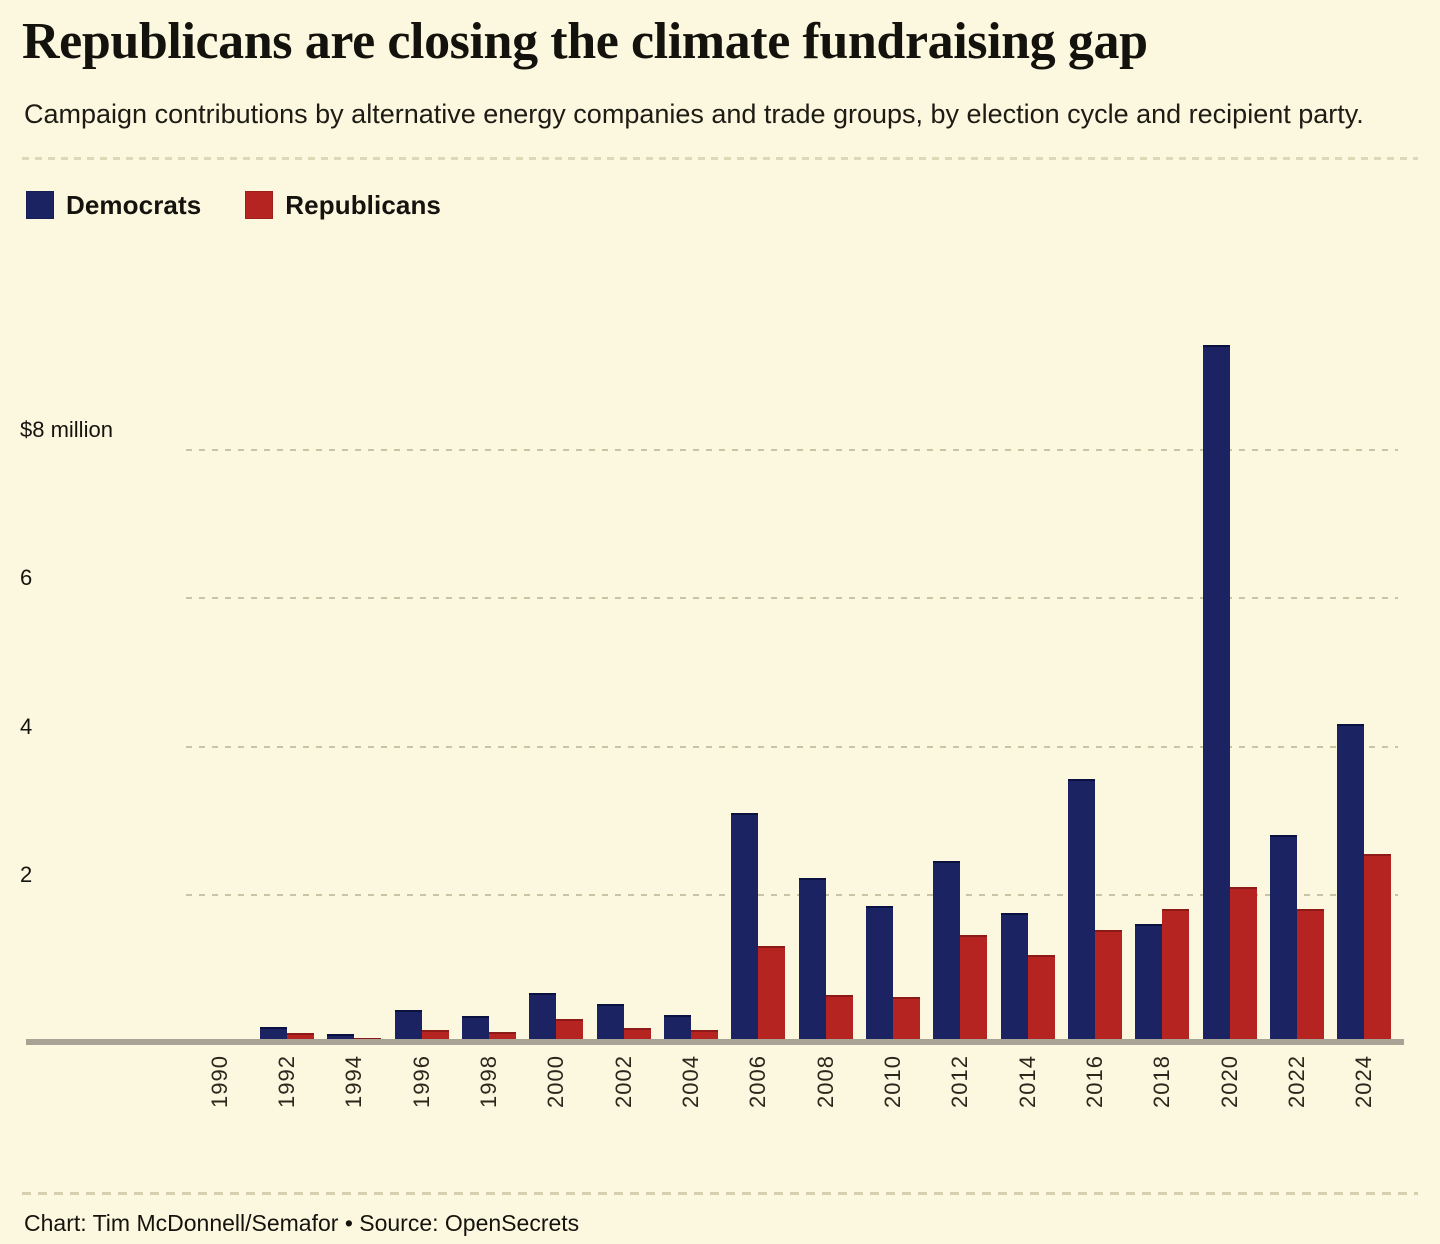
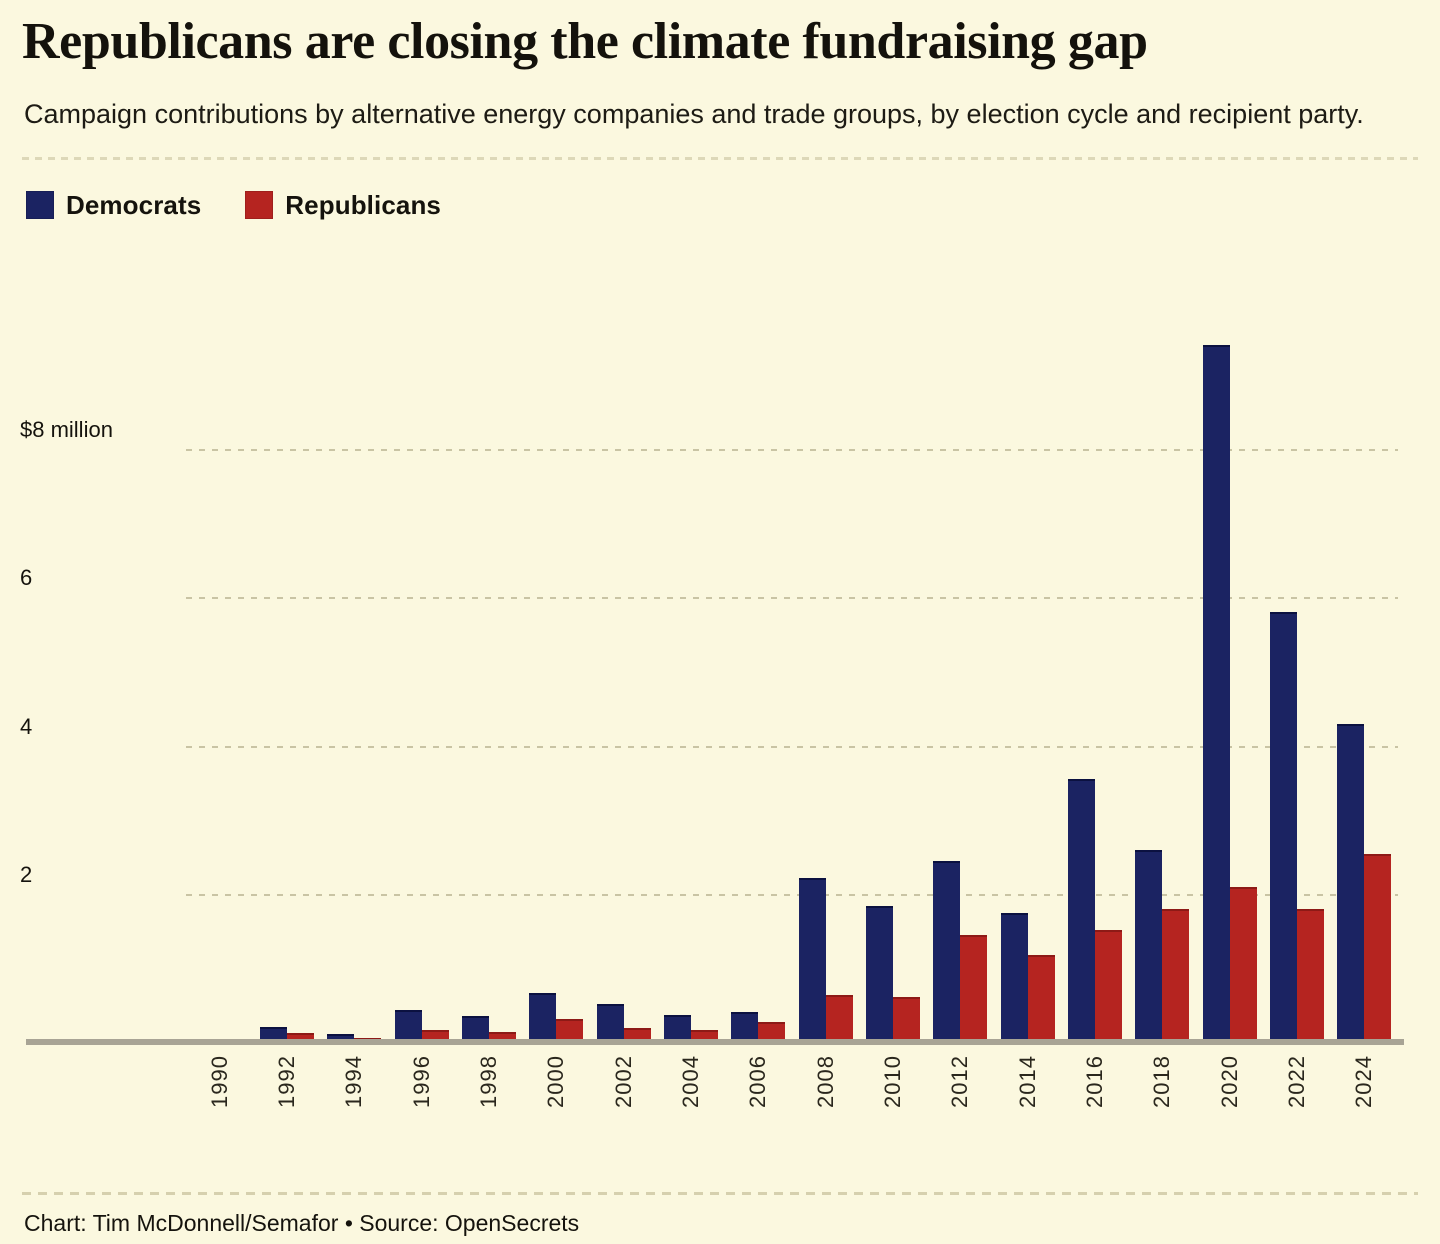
Democrats/2006: 3.1 -> 0.4
Republicans/2006: 1.3 -> 0.3
Democrats/2018: 1.6 -> 2.6
Democrats/2022: 2.8 -> 5.8
